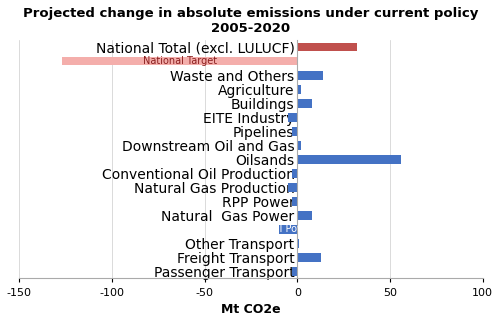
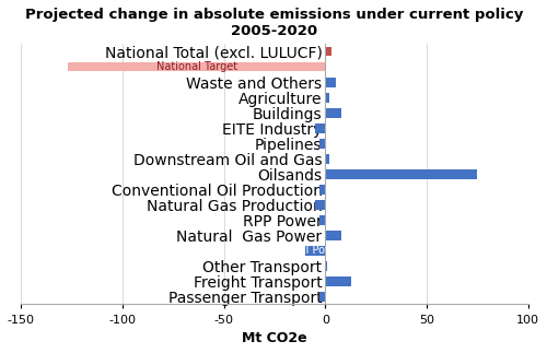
National Total (excl. LULUCF): 32 -> 3
Waste and Others: 14 -> 5
Oilsands: 56 -> 75
